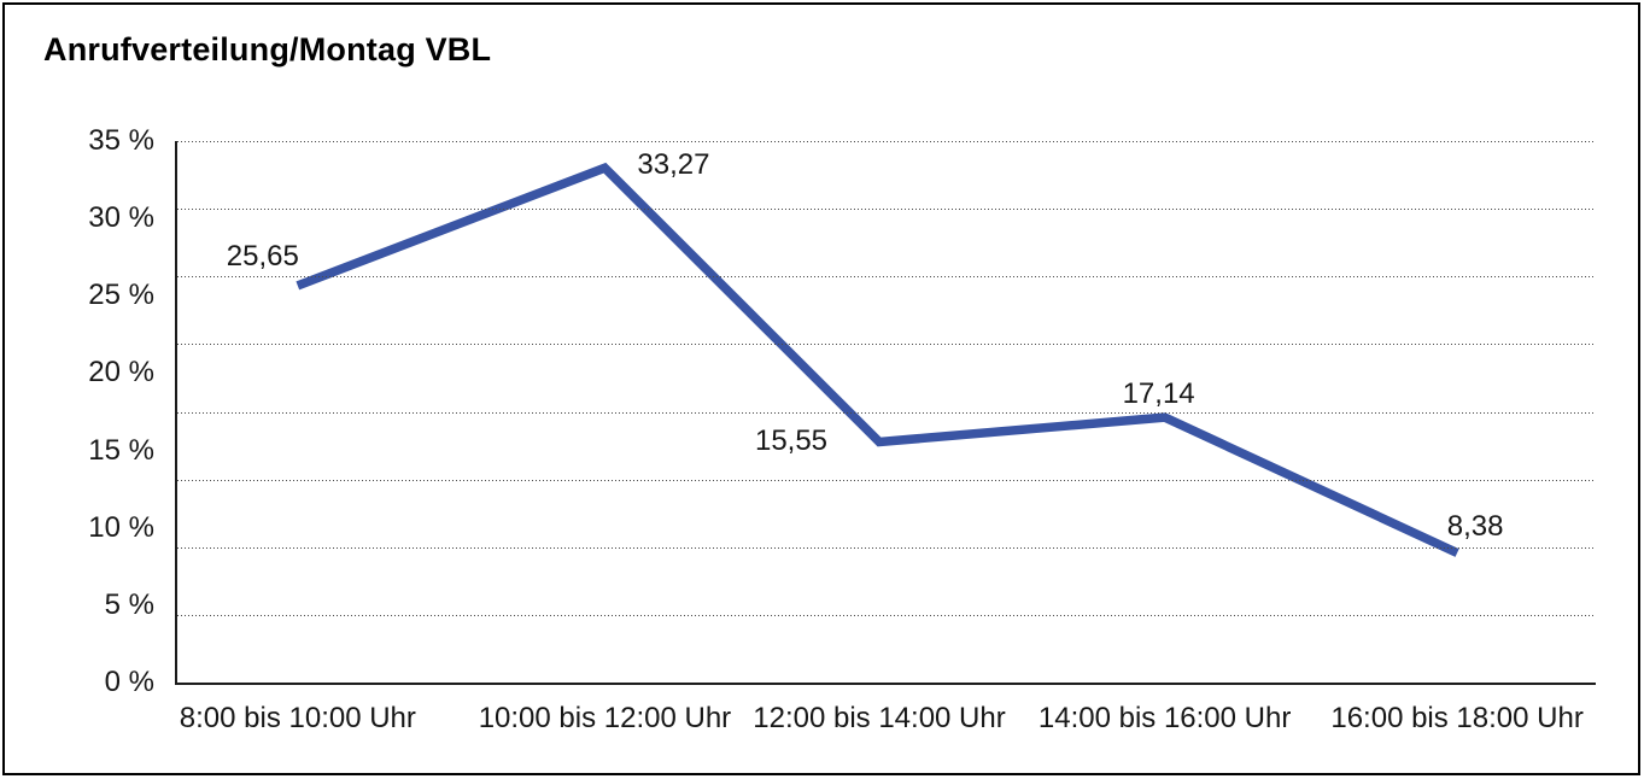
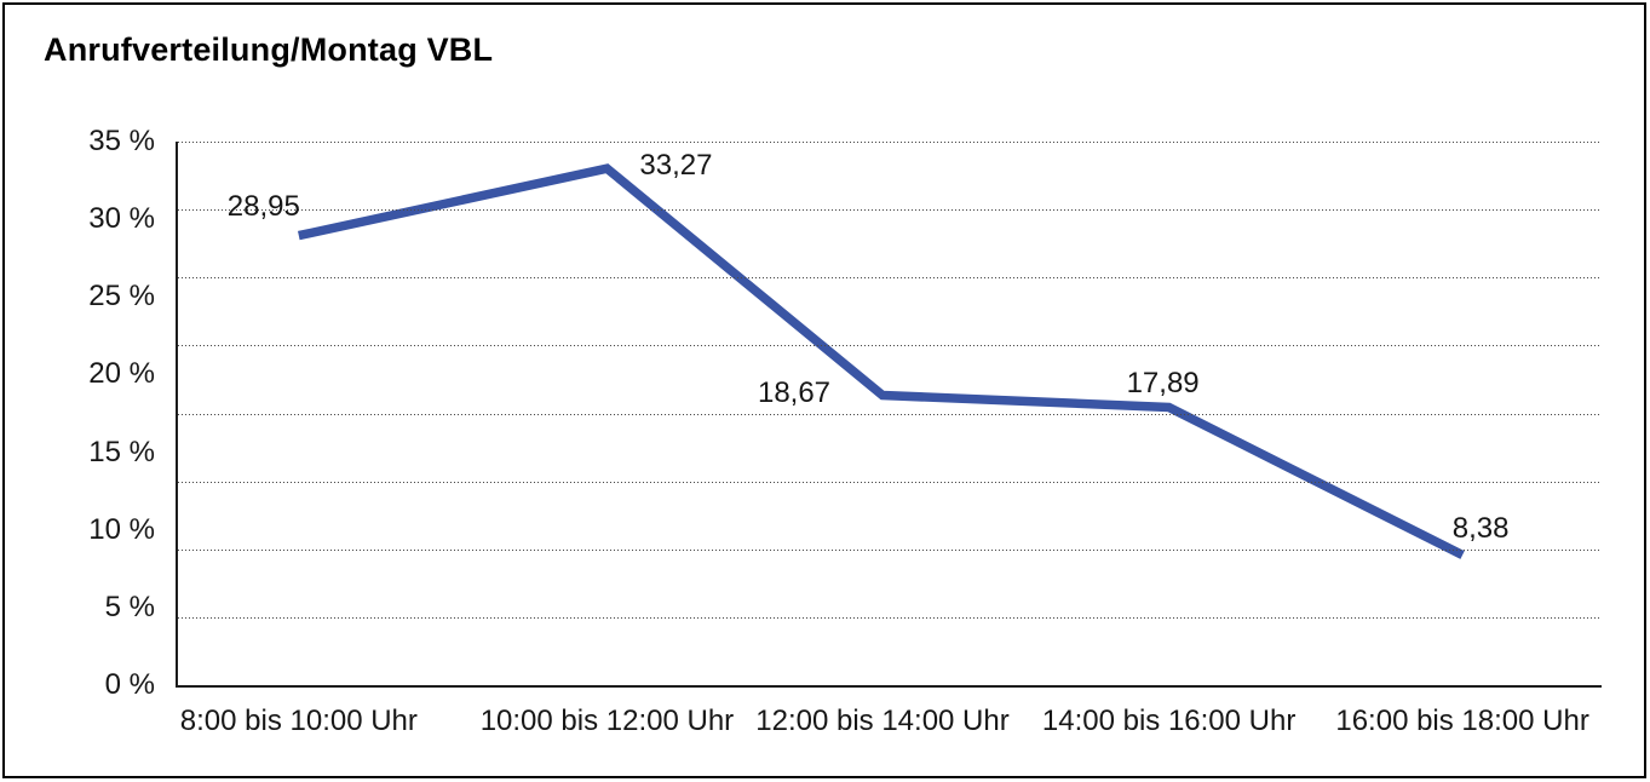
8:00 bis 10:00 Uhr: 25,65 -> 28,95
12:00 bis 14:00 Uhr: 15,55 -> 18,67
14:00 bis 16:00 Uhr: 17,14 -> 17,89
